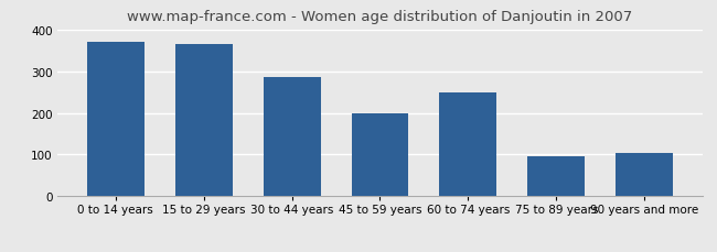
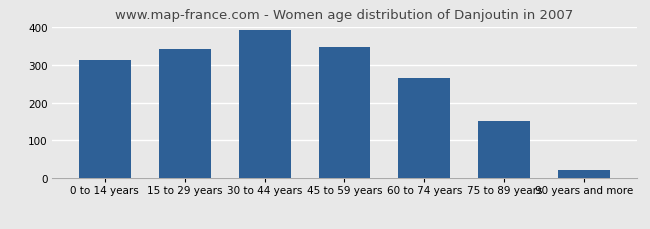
0 to 14 years: 370 -> 311
15 to 29 years: 365 -> 340
30 to 44 years: 285 -> 390
45 to 59 years: 200 -> 346
60 to 74 years: 250 -> 264
75 to 89 years: 95 -> 150
90 years and more: 105 -> 22
